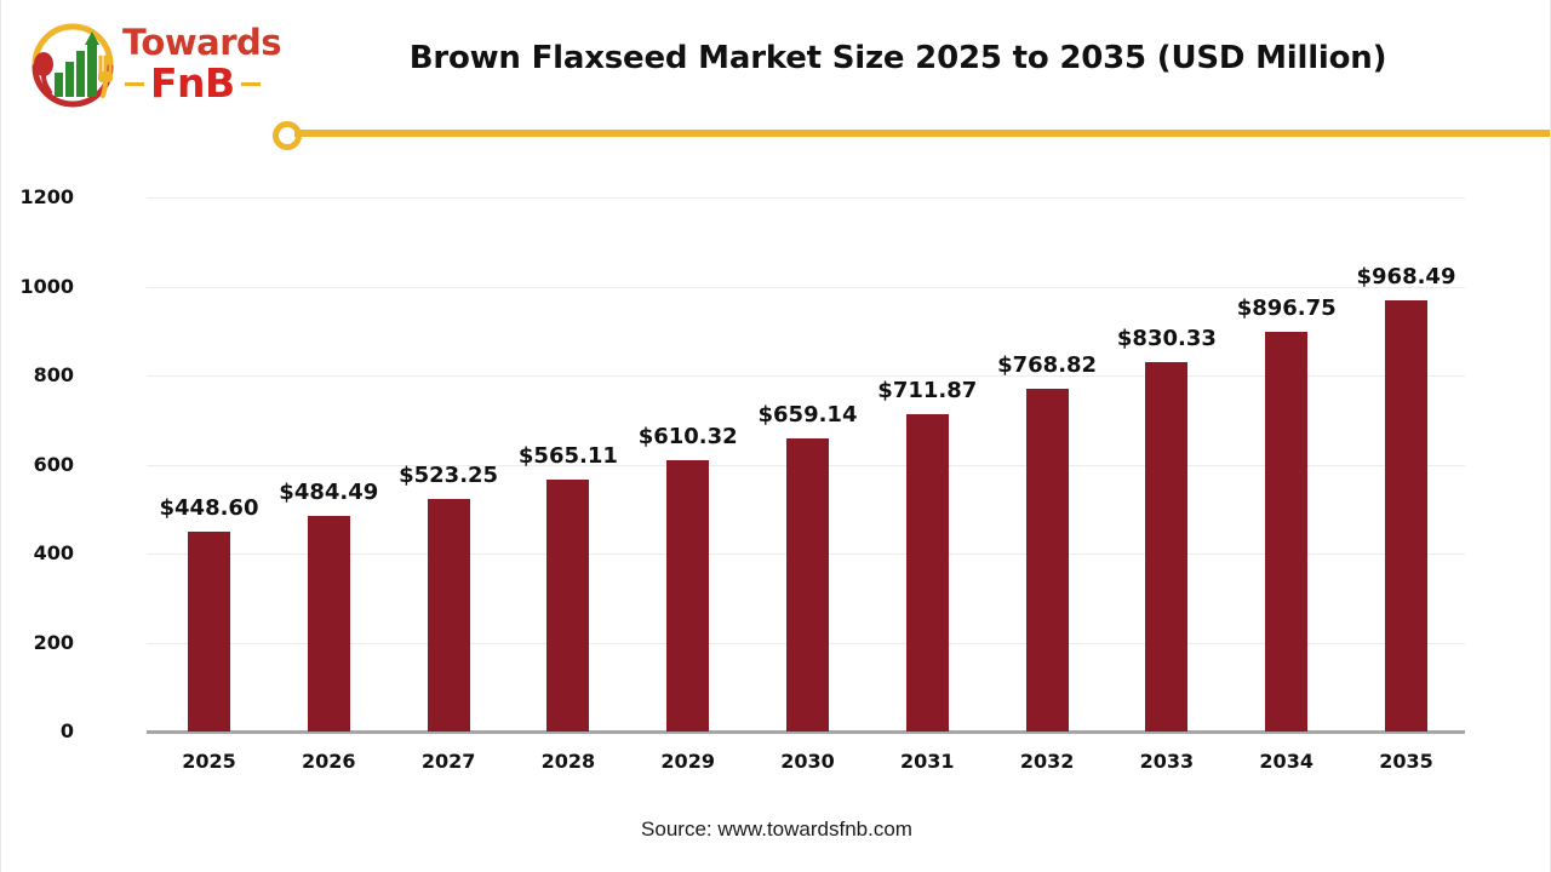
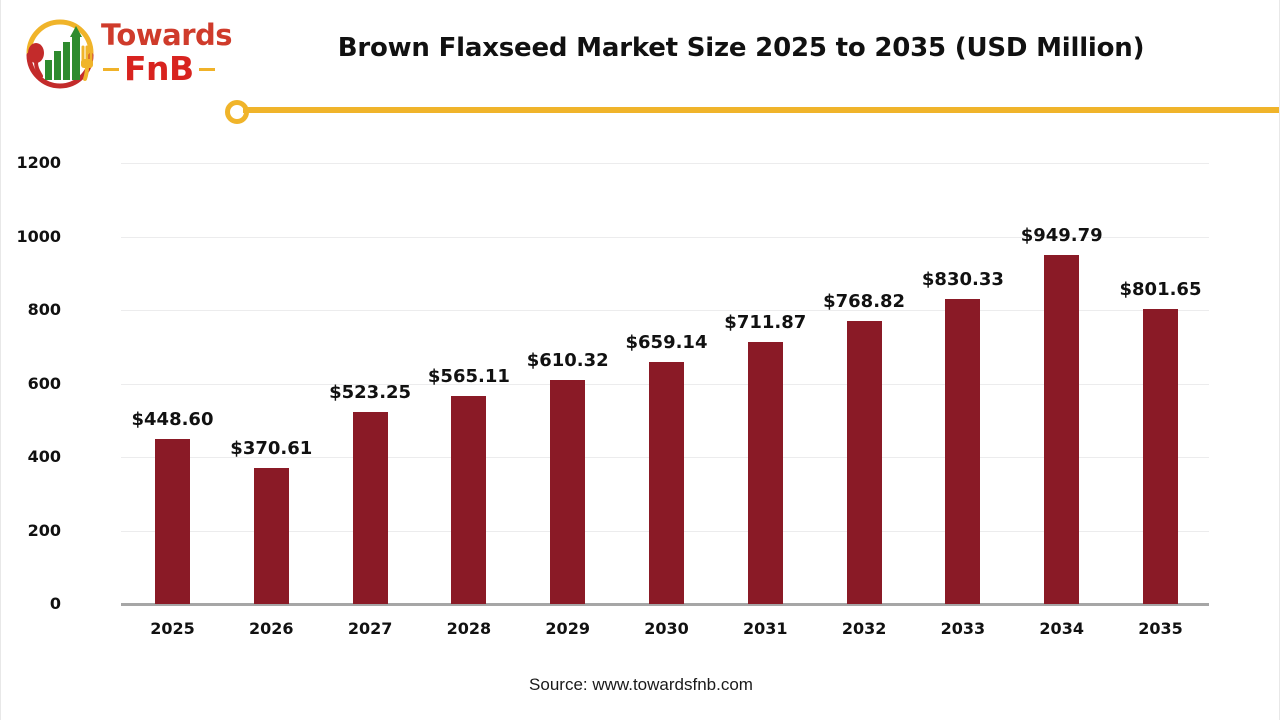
2026: $484.49 -> $370.61
2034: $896.75 -> $949.79
2035: $968.49 -> $801.65
